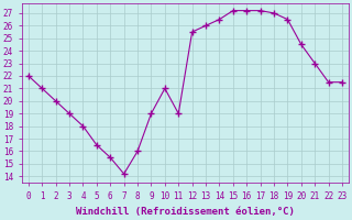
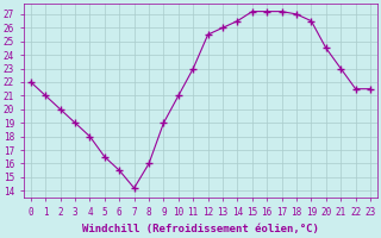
11: 19.0 -> 23.0
